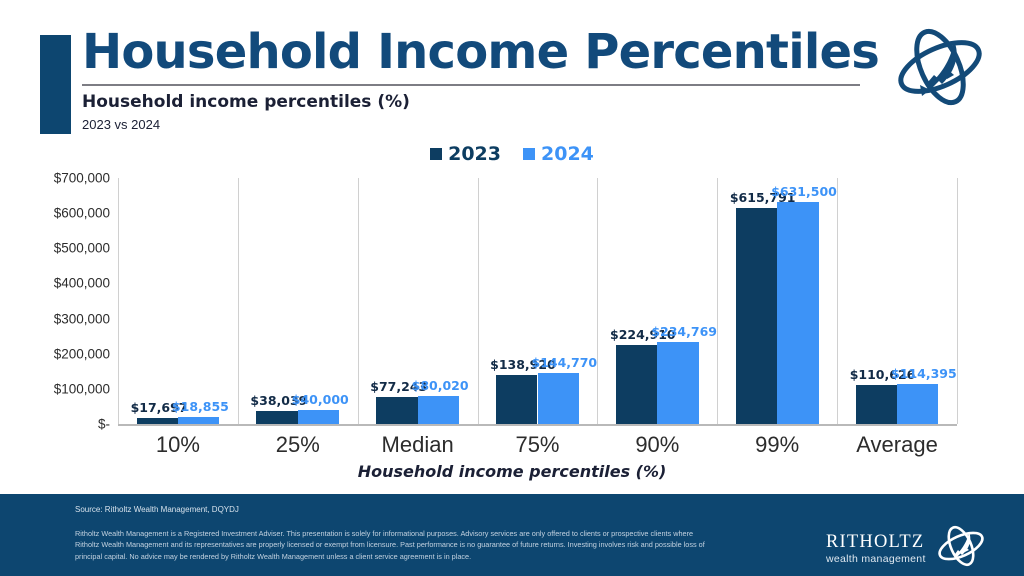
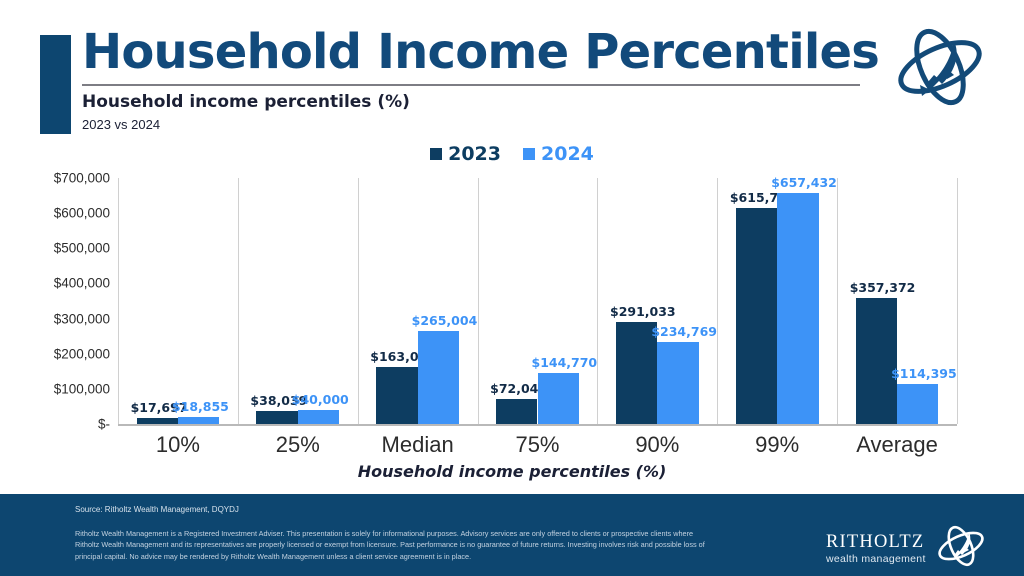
2023/Median: $77,243 -> $163,029
2024/Median: $80,020 -> $265,004
2023/75%: $138,920 -> $72,044
2023/90%: $224,910 -> $291,033
2024/99%: $631,500 -> $657,432
2023/Average: $110,626 -> $357,372
